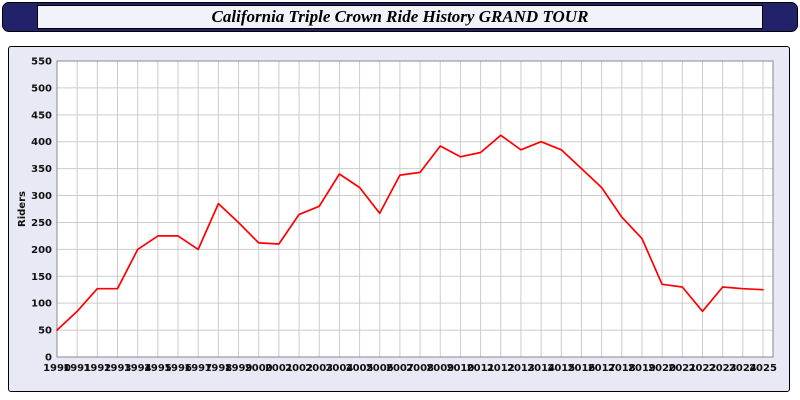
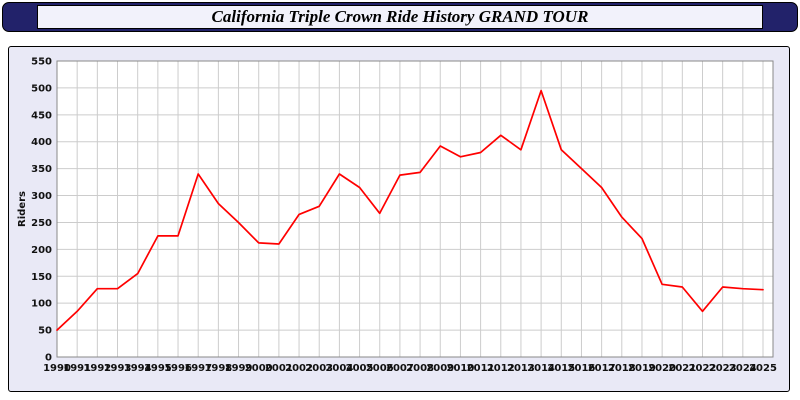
1994: 200 -> 160
1997: 200 -> 340
2014: 400 -> 500
